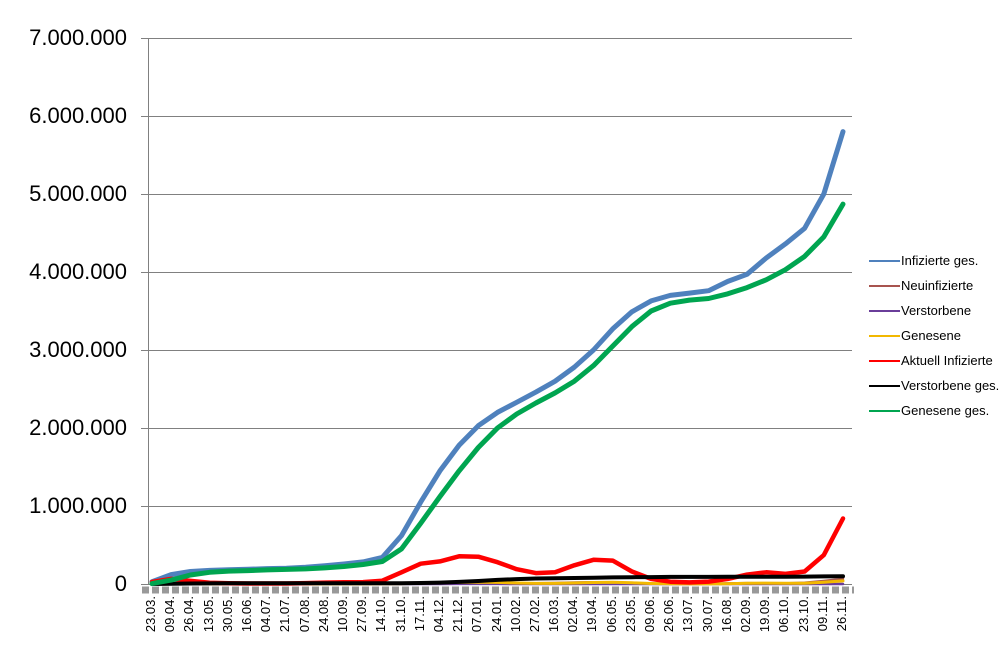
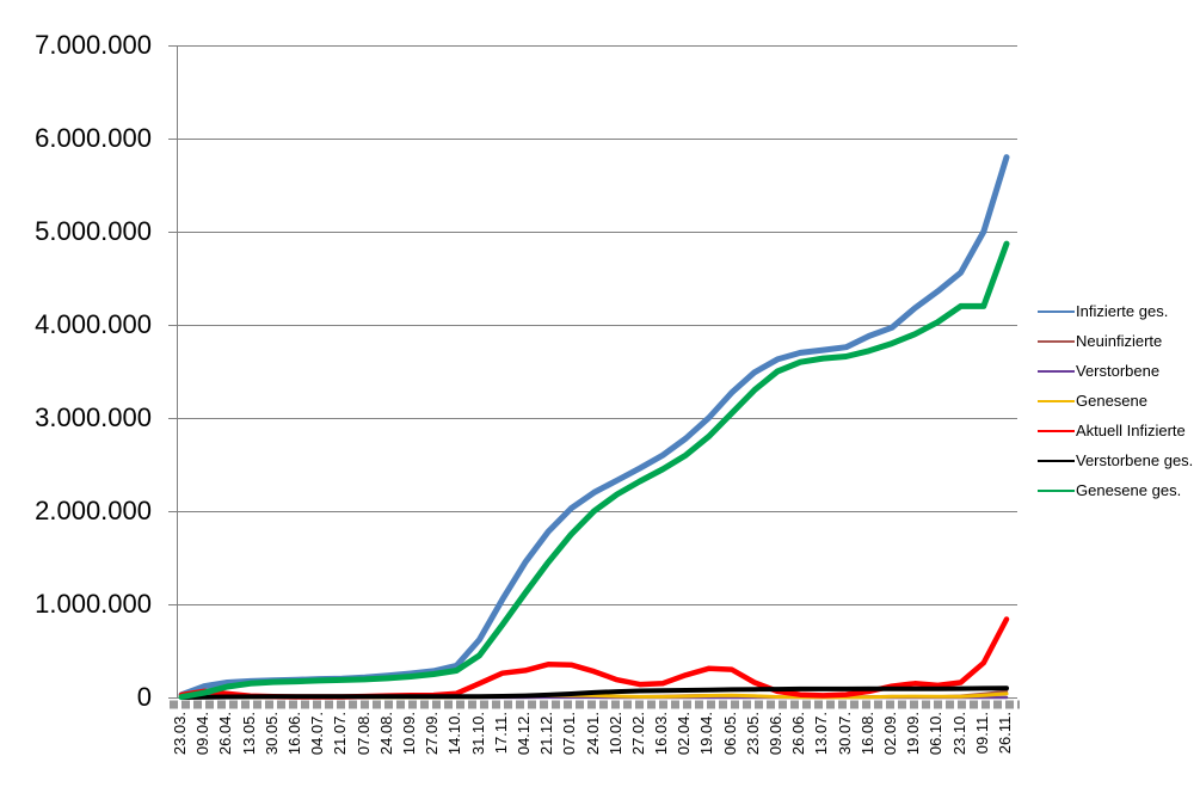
Genesene ges./09.11.: 4400000 -> 4200000
